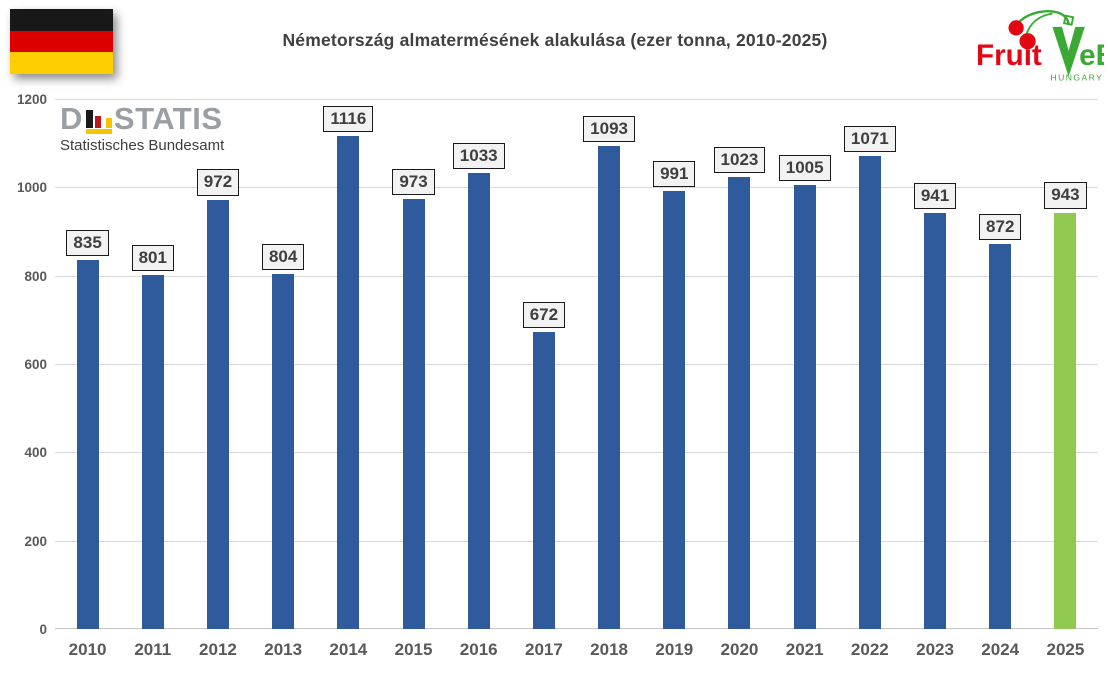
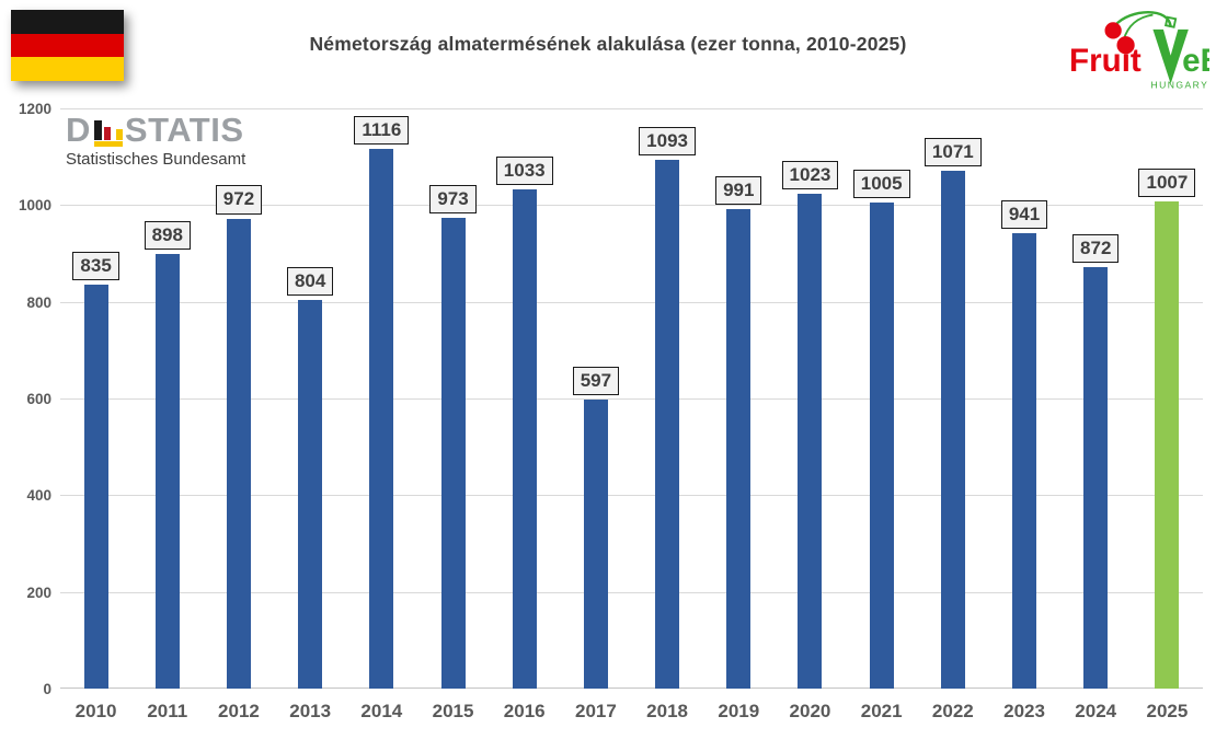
2011: 801 -> 898
2017: 672 -> 597
2025: 943 -> 1007
